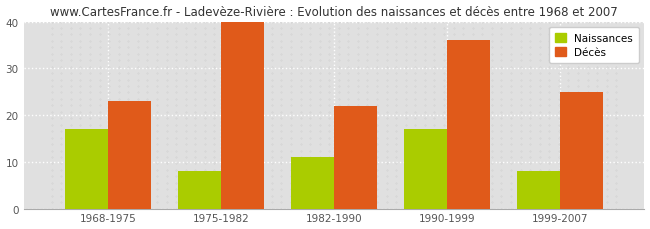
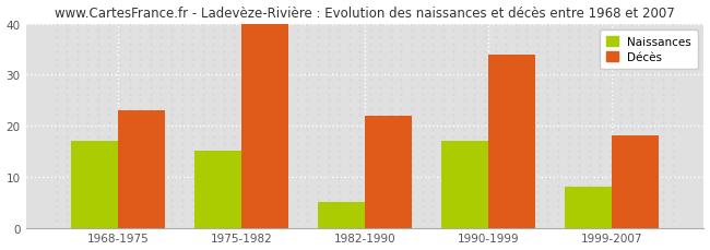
Naissances/1975-1982: 8 -> 15
Naissances/1982-1990: 11 -> 5
Décès/1990-1999: 36 -> 34
Décès/1999-2007: 25 -> 18
